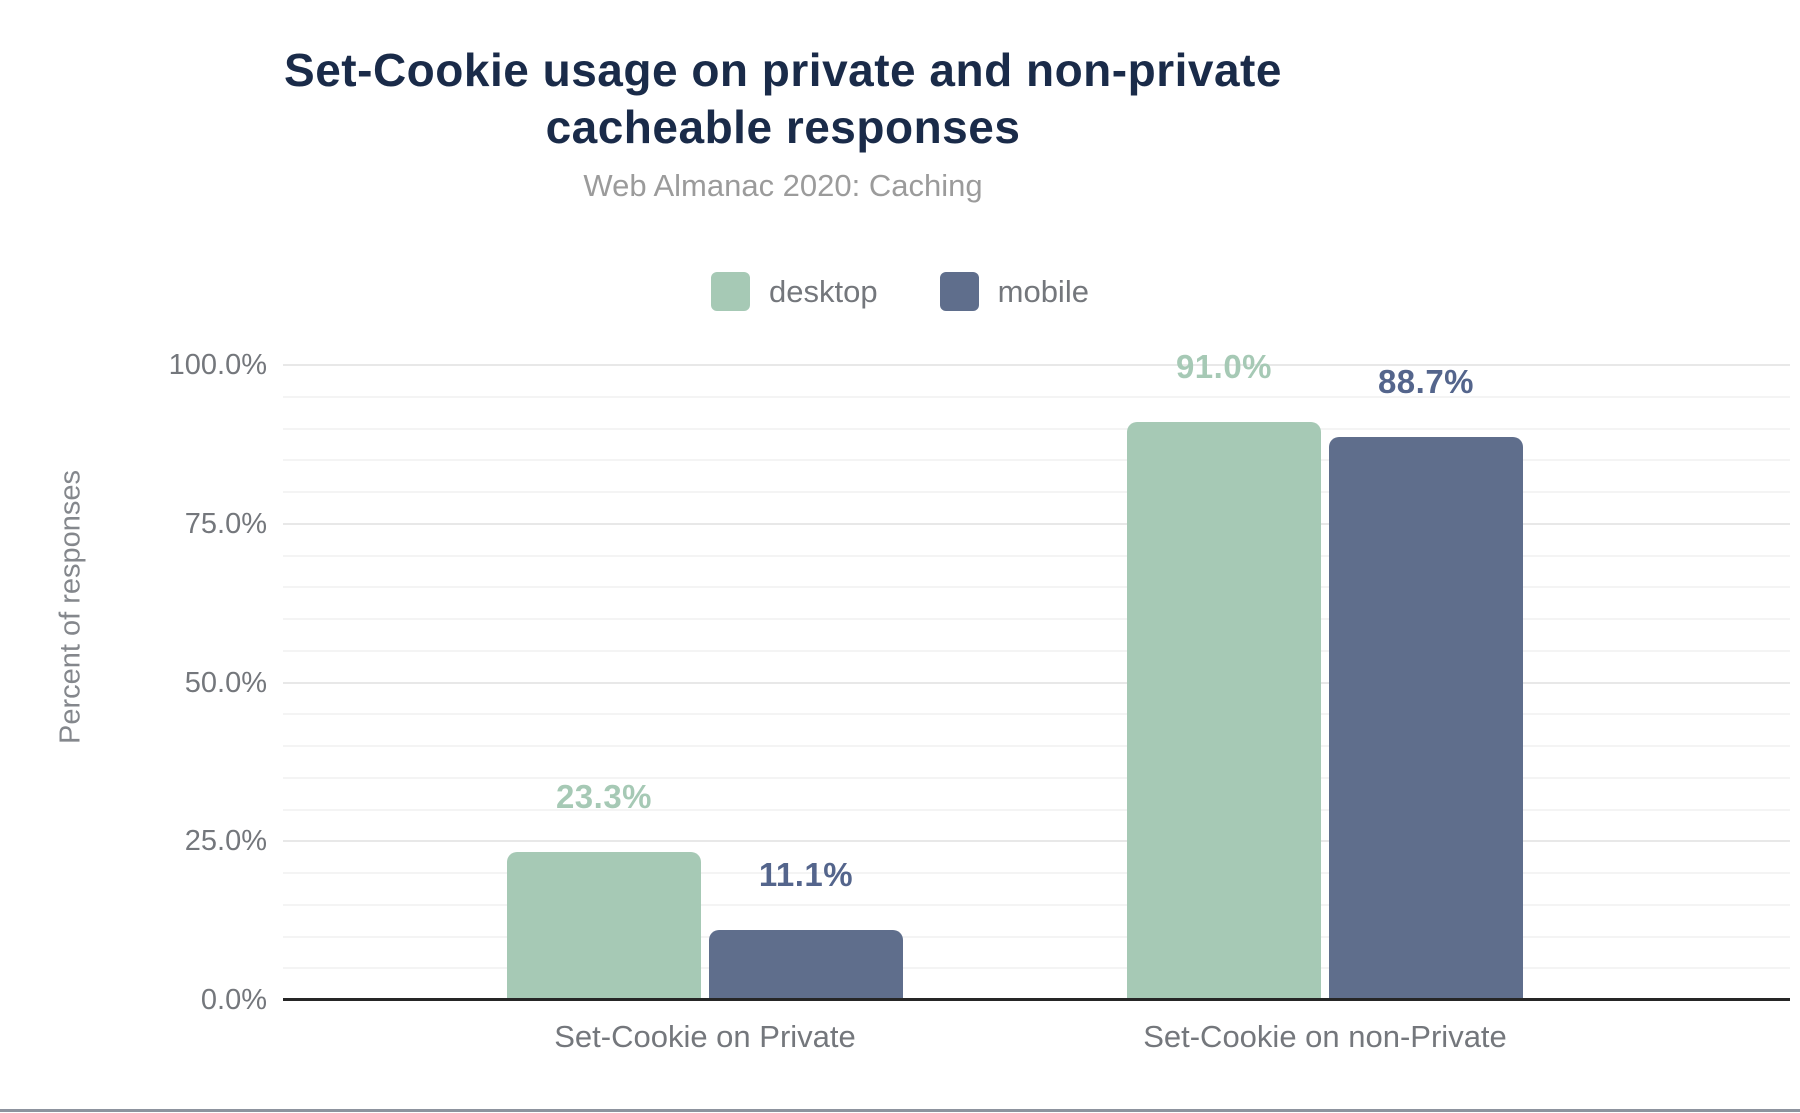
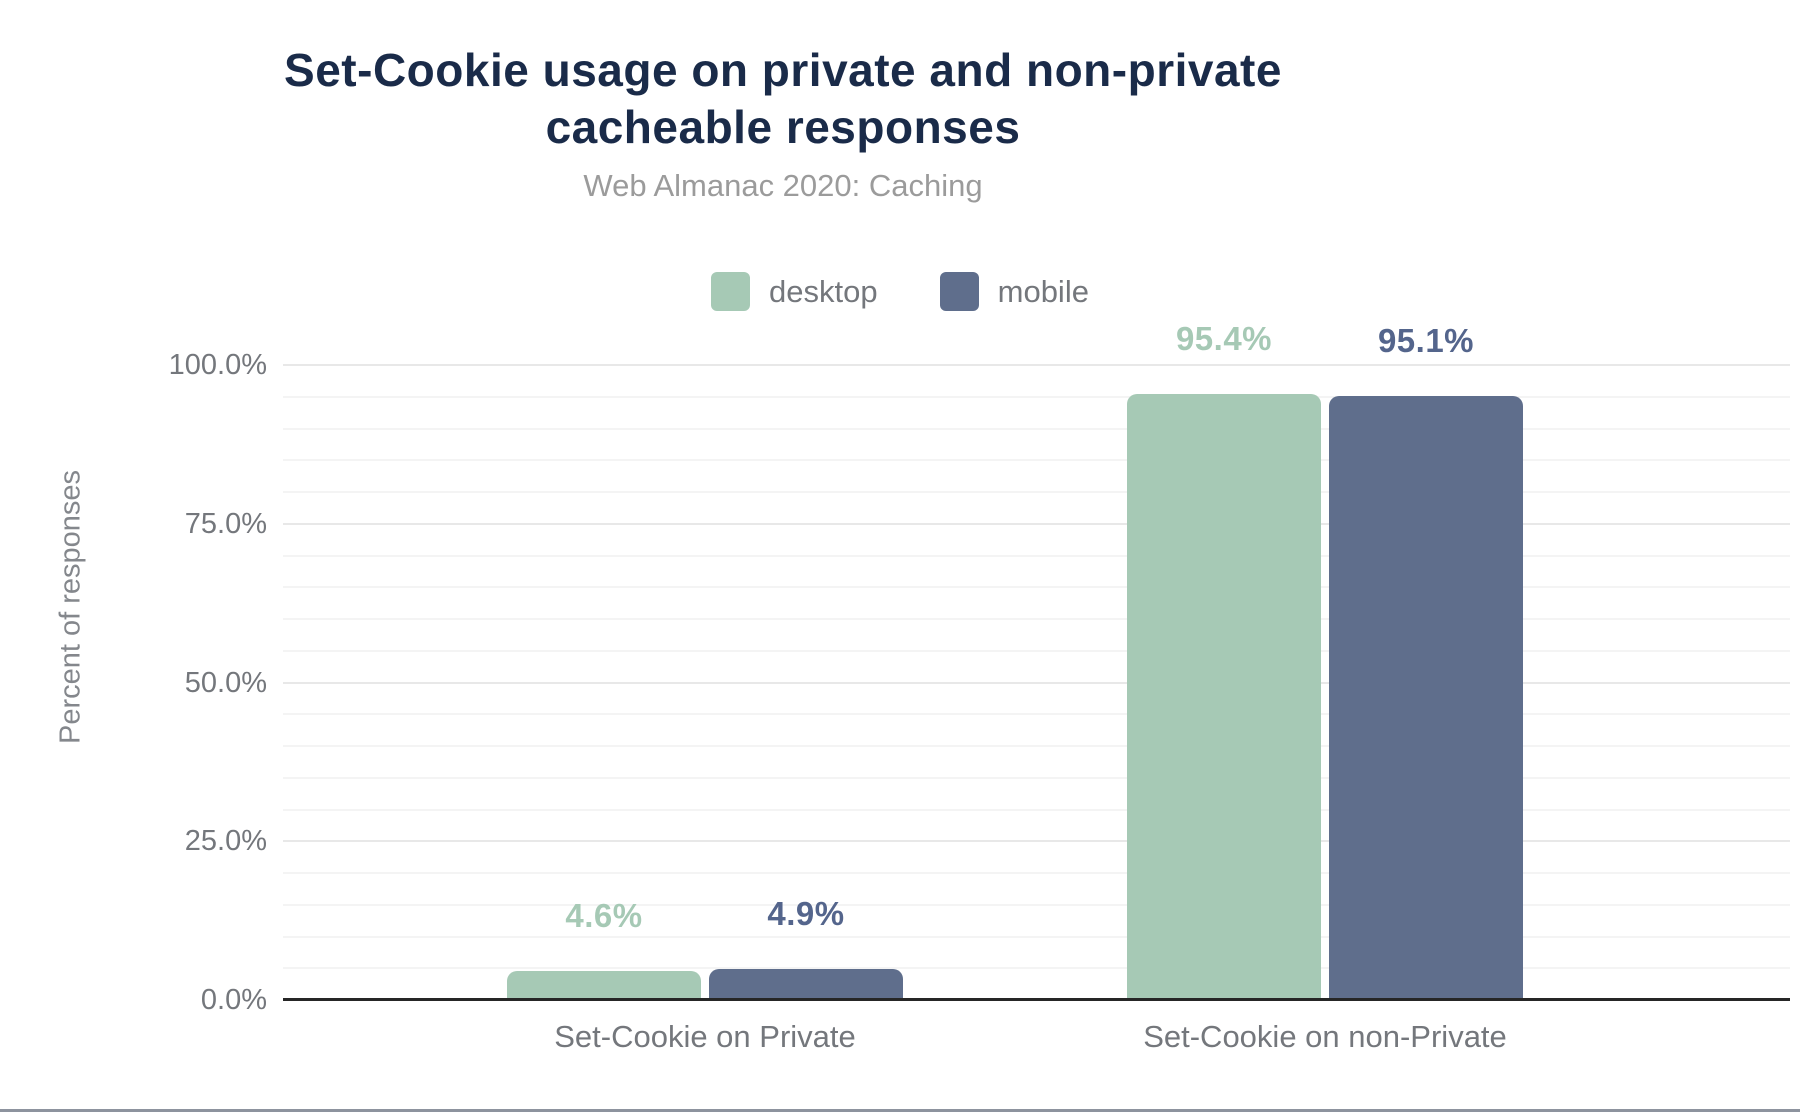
desktop/Set-Cookie on Private: 23.3% -> 4.6%
mobile/Set-Cookie on Private: 11.1% -> 4.9%
desktop/Set-Cookie on non-Private: 91.0% -> 95.4%
mobile/Set-Cookie on non-Private: 88.7% -> 95.1%
